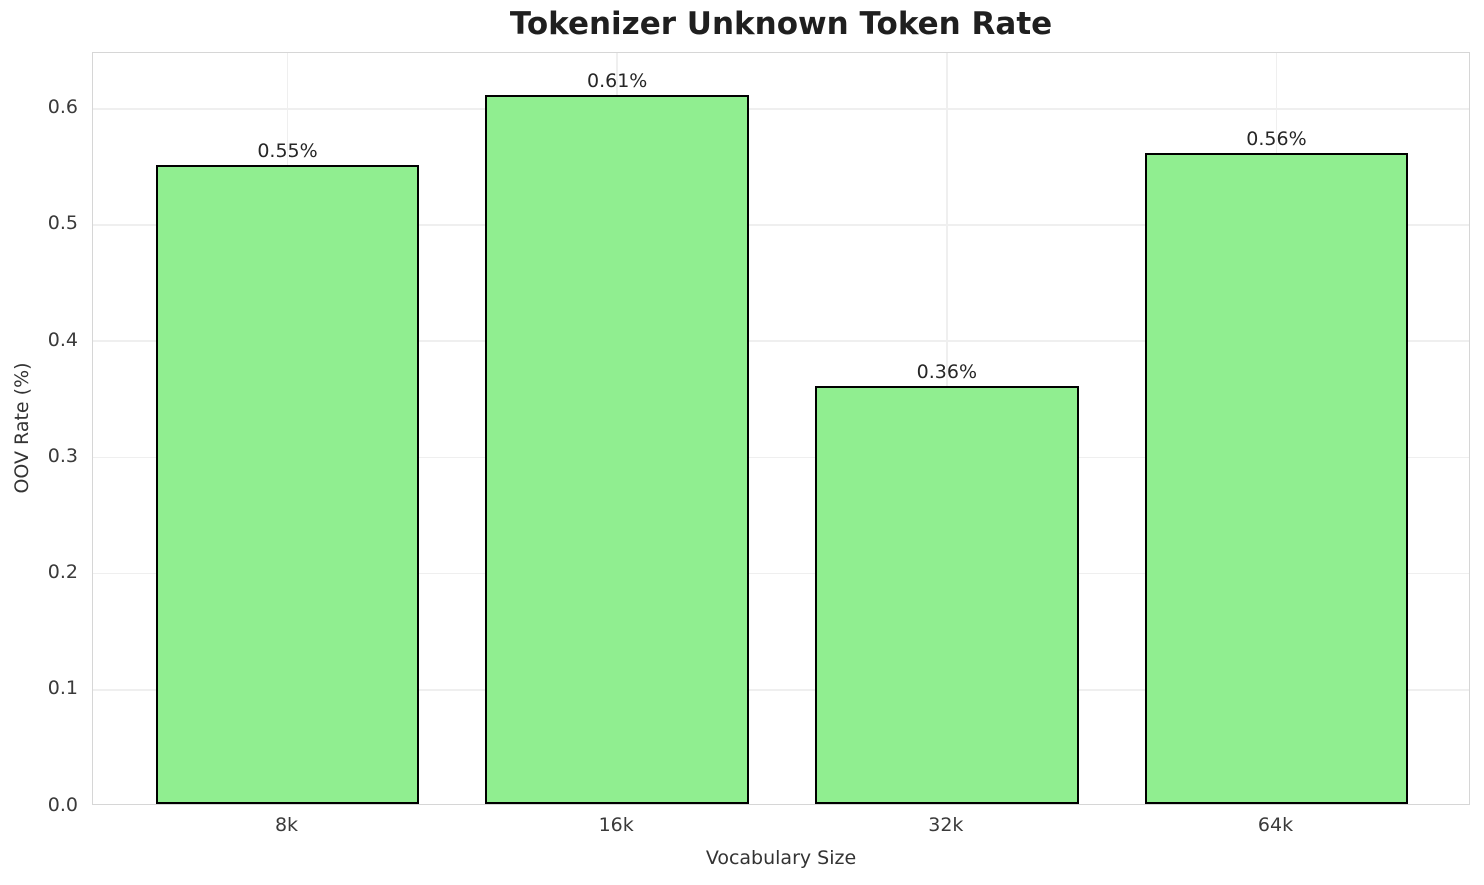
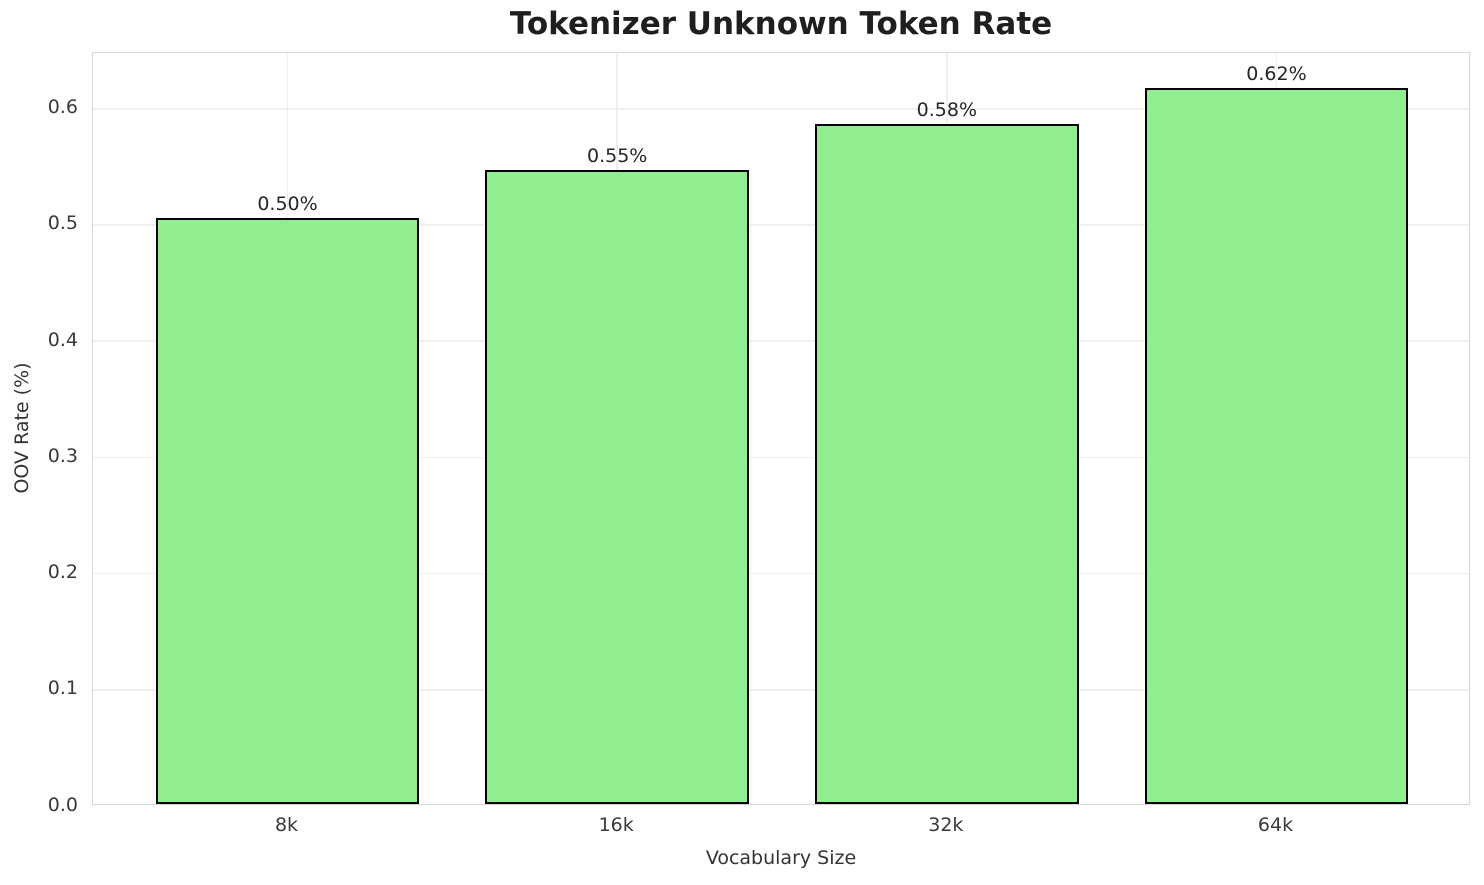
8k: 0.55% -> 0.50%
16k: 0.61% -> 0.55%
32k: 0.36% -> 0.58%
64k: 0.56% -> 0.62%
